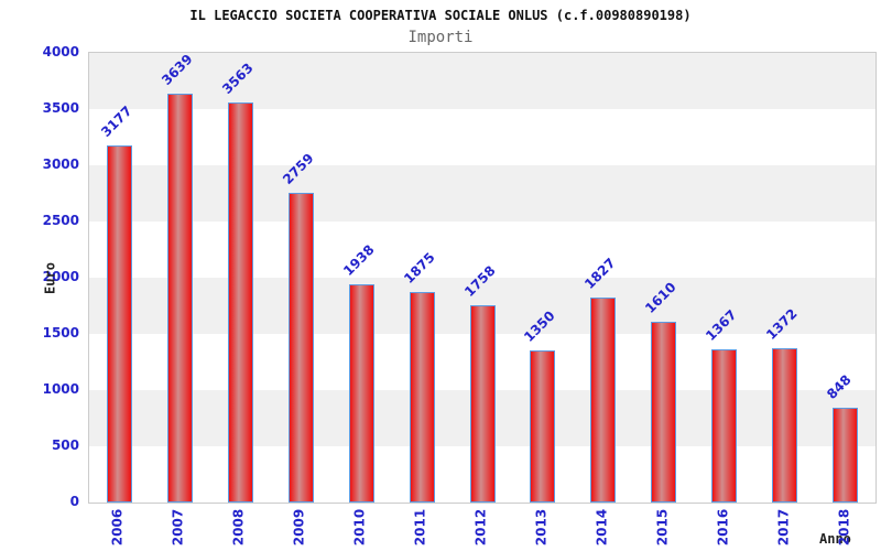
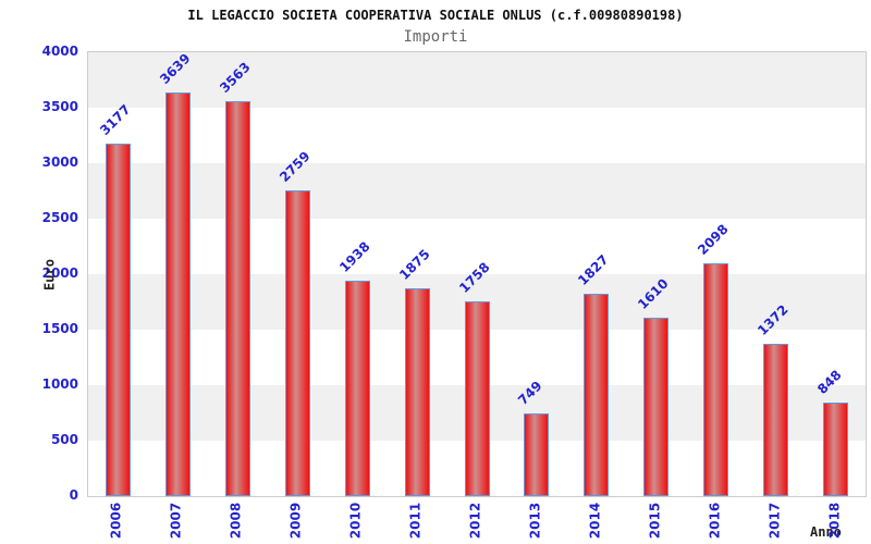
2013: 1350 -> 749
2016: 1367 -> 2098
